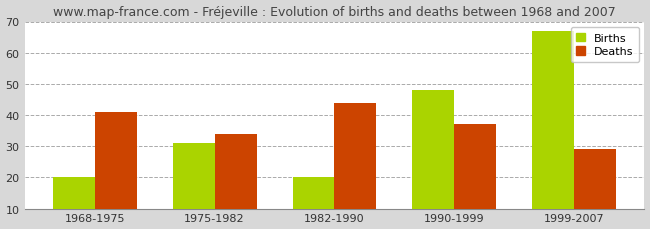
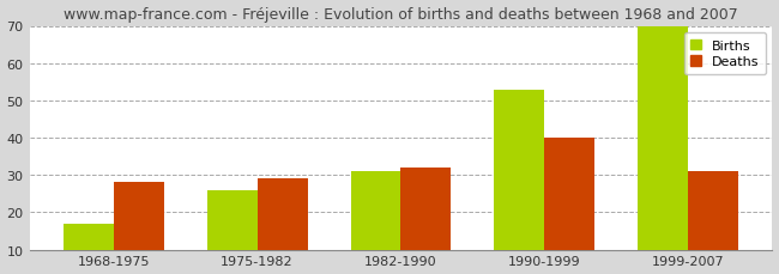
Births/1968-1975: 20 -> 17
Deaths/1968-1975: 41 -> 28
Births/1975-1982: 31 -> 26
Deaths/1975-1982: 34 -> 29
Births/1982-1990: 20 -> 31
Deaths/1982-1990: 44 -> 32
Births/1990-1999: 48 -> 53
Deaths/1990-1999: 37 -> 40
Births/1999-2007: 67 -> 70
Deaths/1999-2007: 29 -> 31
